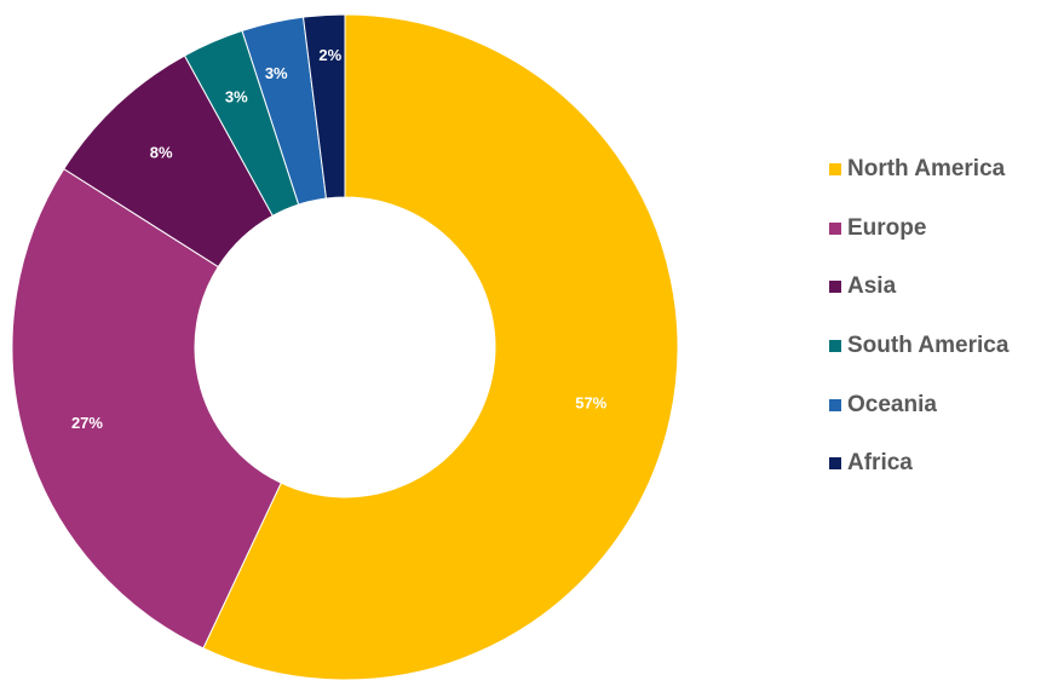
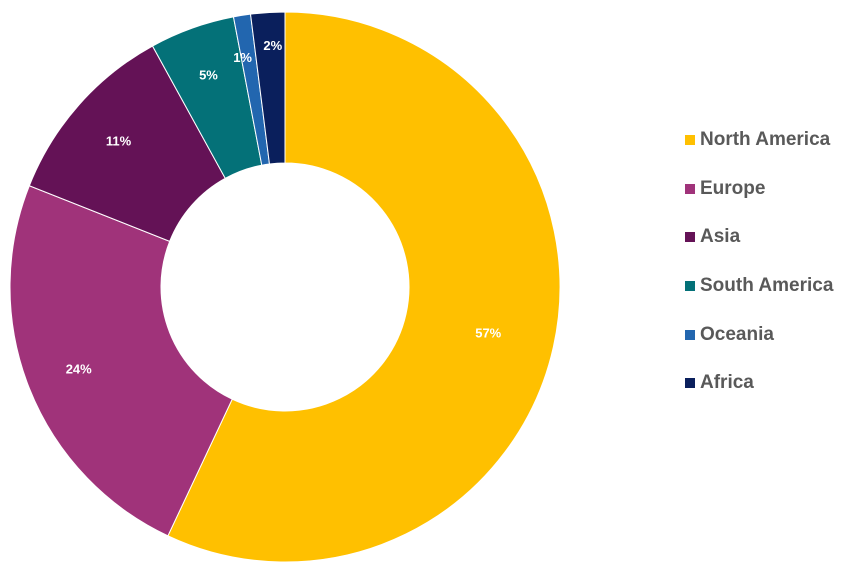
Europe: 27% -> 24%
Asia: 8% -> 11%
South America: 3% -> 5%
Oceania: 3% -> 1%
